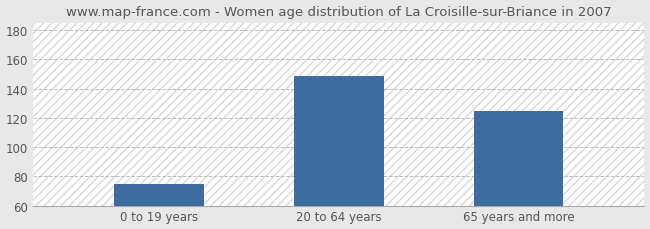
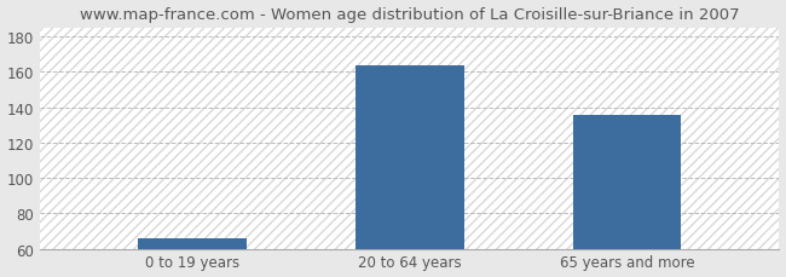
0 to 19 years: 75 -> 66
20 to 64 years: 149 -> 164
65 years and more: 125 -> 136
